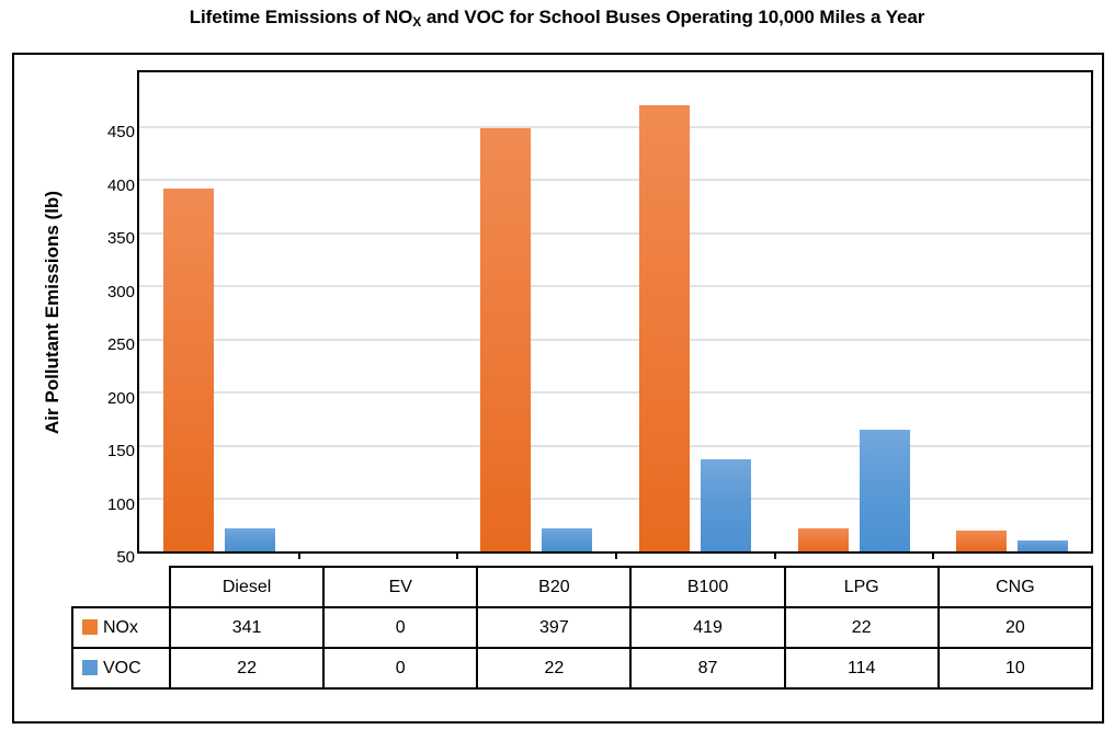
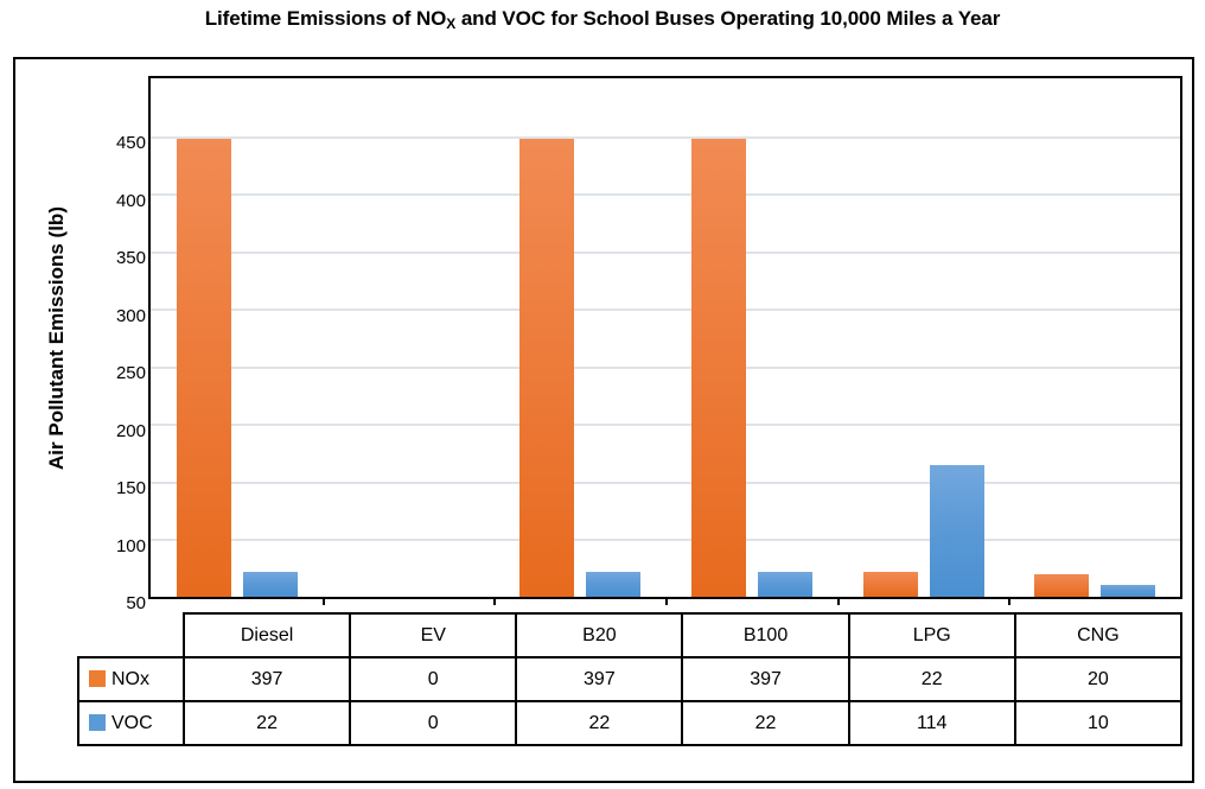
NOx/Diesel: 341 -> 397
NOx/B100: 419 -> 397
VOC/B100: 87 -> 22
